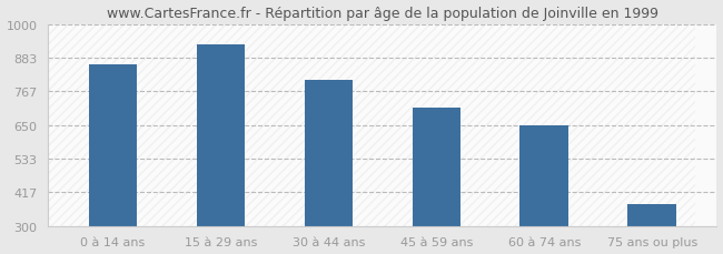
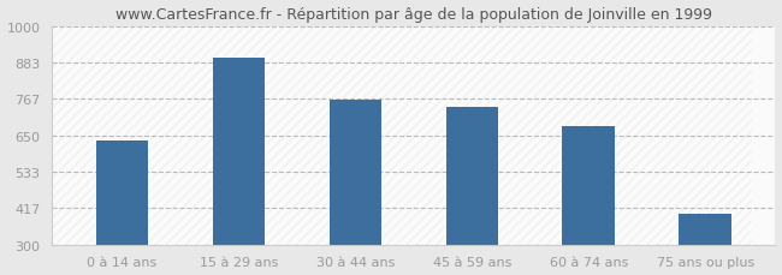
0 à 14 ans: 858 -> 635
15 à 29 ans: 930 -> 900
30 à 44 ans: 805 -> 765
45 à 59 ans: 710 -> 740
60 à 74 ans: 648 -> 680
75 ans ou plus: 375 -> 400
